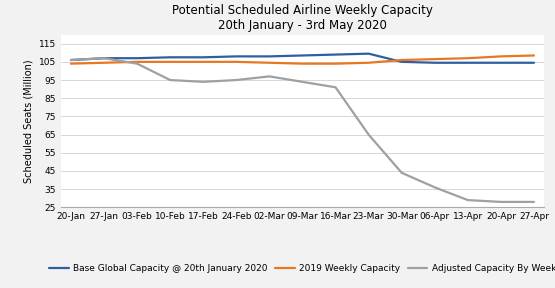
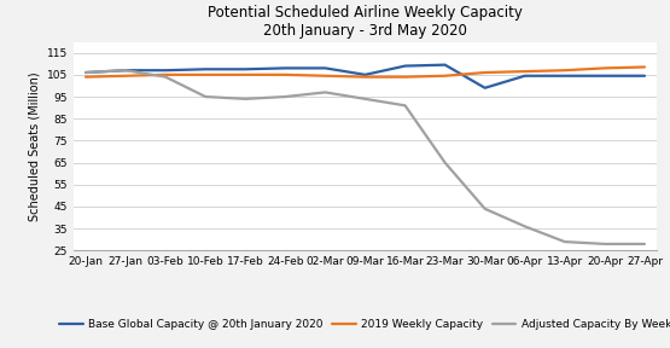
Base Global Capacity @ 20th January 2020/09-Mar: 108 -> 105
Base Global Capacity @ 20th January 2020/30-Mar: 105 -> 99
